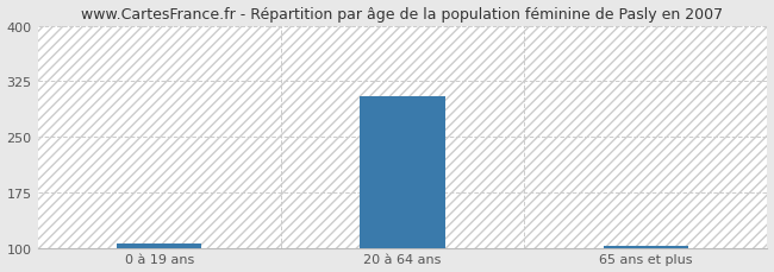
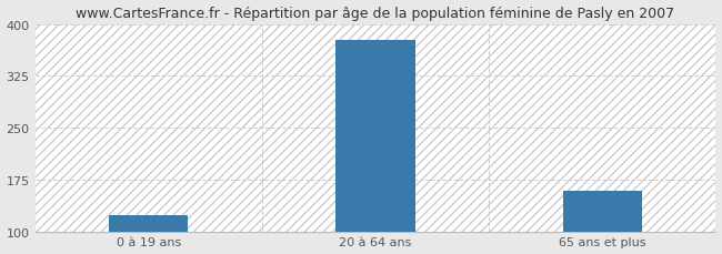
0 à 19 ans: 106 -> 124
20 à 64 ans: 305 -> 376
65 ans et plus: 102 -> 158
